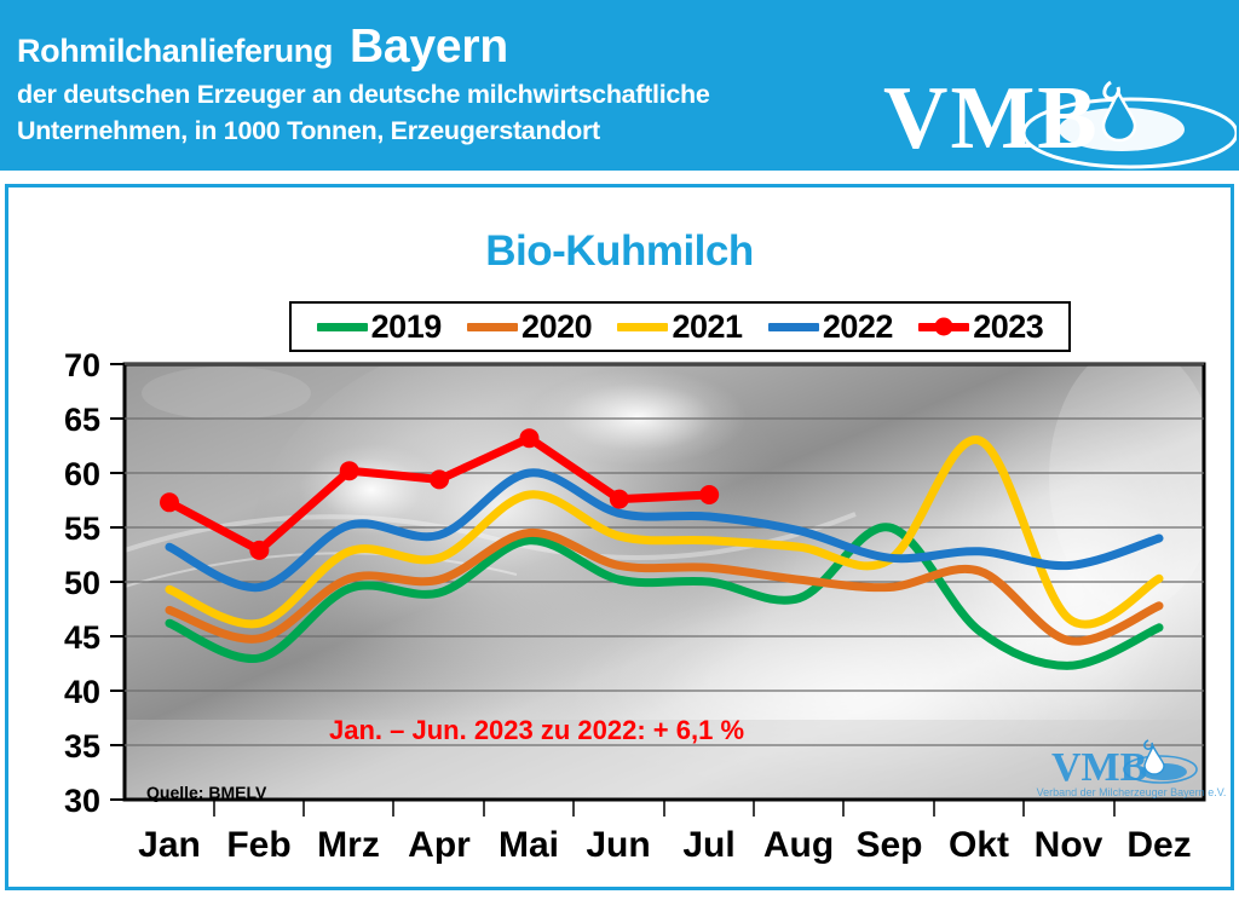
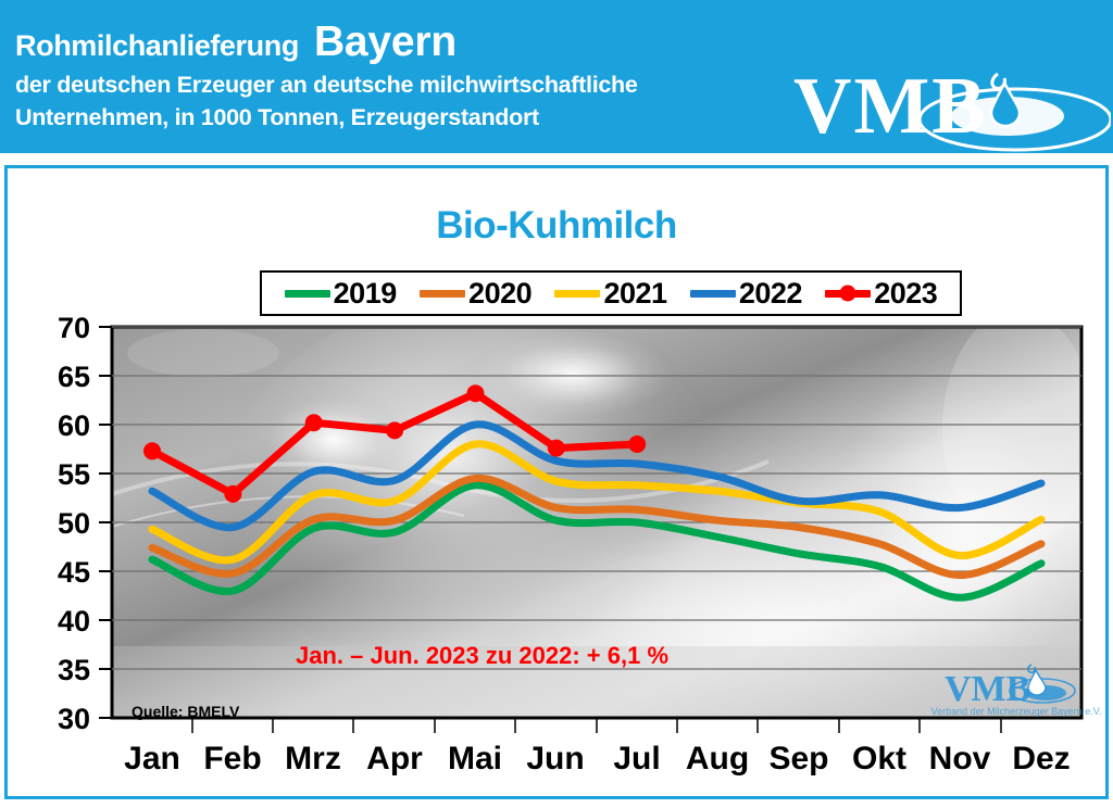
2019/Sep: 55 -> 47
2020/Okt: 51 -> 48
2021/Okt: 63 -> 51
